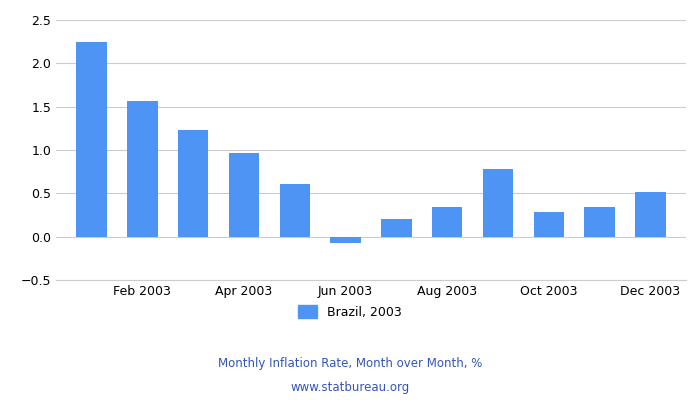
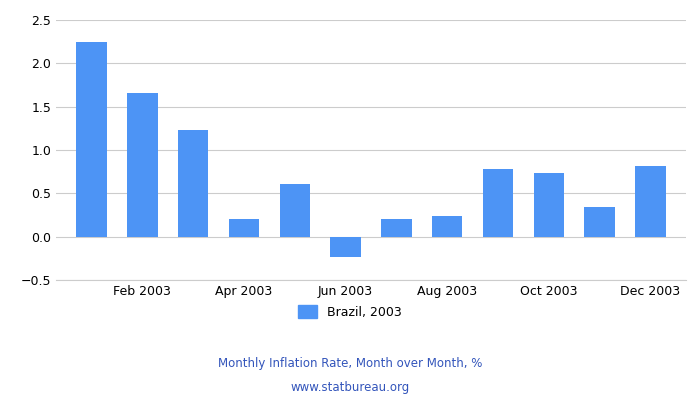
Feb 2003: 1.57 -> 1.66
Apr 2003: 0.97 -> 0.20
Jun 2003: -0.07 -> -0.24
Aug 2003: 0.34 -> 0.24
Oct 2003: 0.29 -> 0.74
Dec 2003: 0.51 -> 0.82
